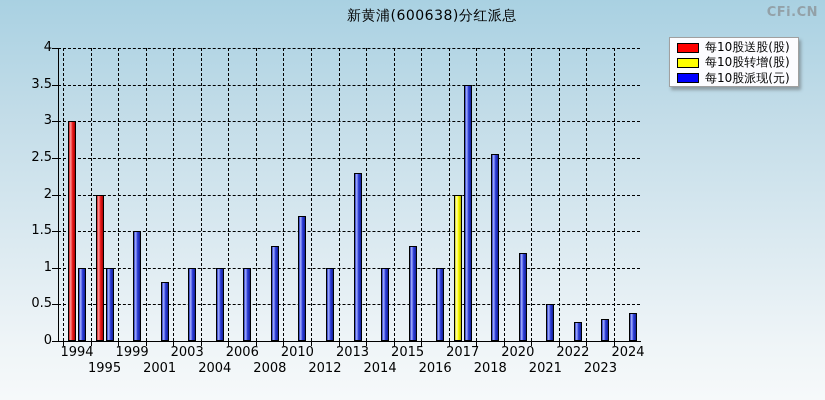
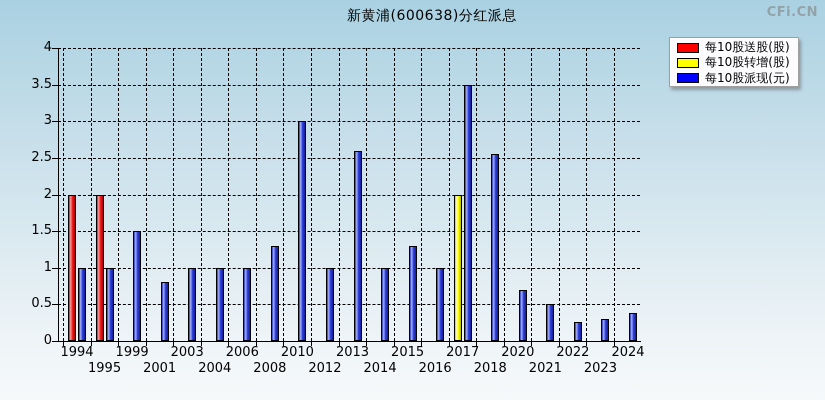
每10股送股(股)/1994: 3 -> 2
每10股派现(元)/2010: 1.7 -> 3.0
每10股派现(元)/2013: 2.3 -> 2.6
每10股派现(元)/2020: 1.2 -> 0.7
